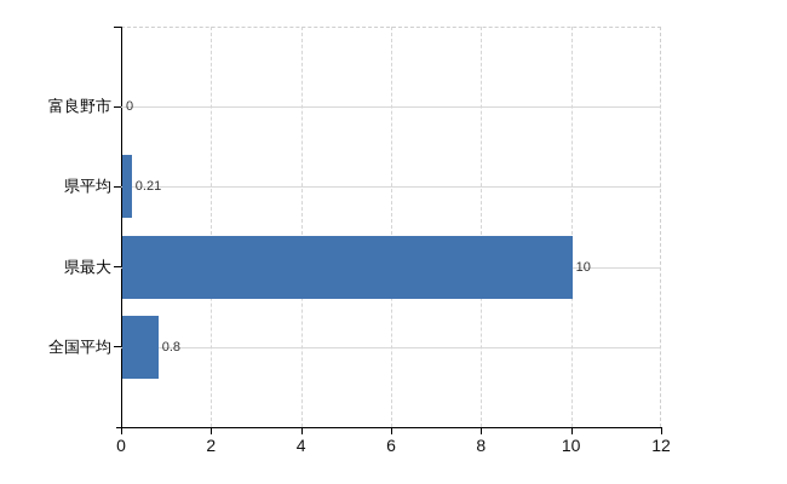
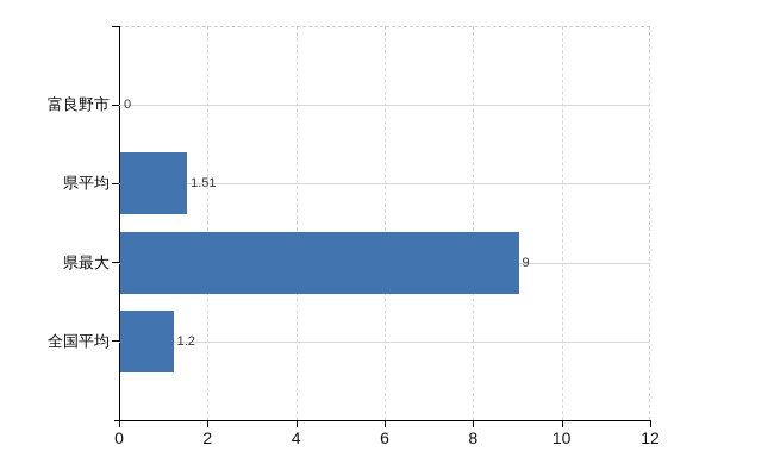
県平均: 0.21 -> 1.51
県最大: 10 -> 9
全国平均: 0.8 -> 1.2
